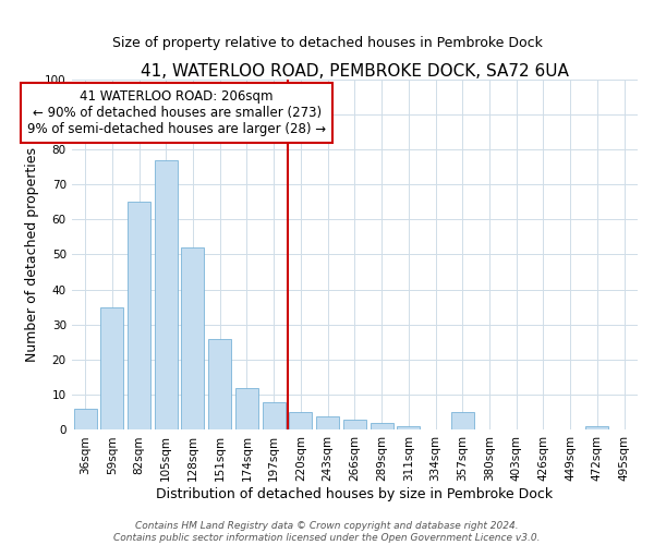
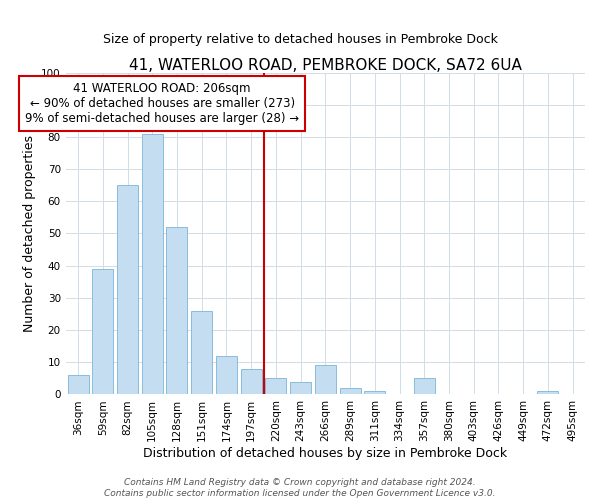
59sqm: 35 -> 39
105sqm: 77 -> 81
266sqm: 3 -> 9
